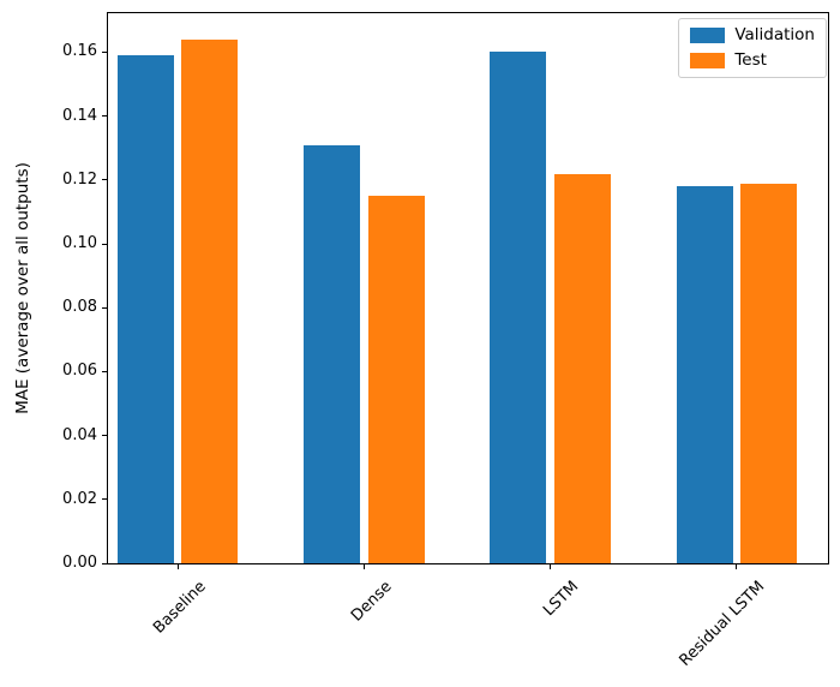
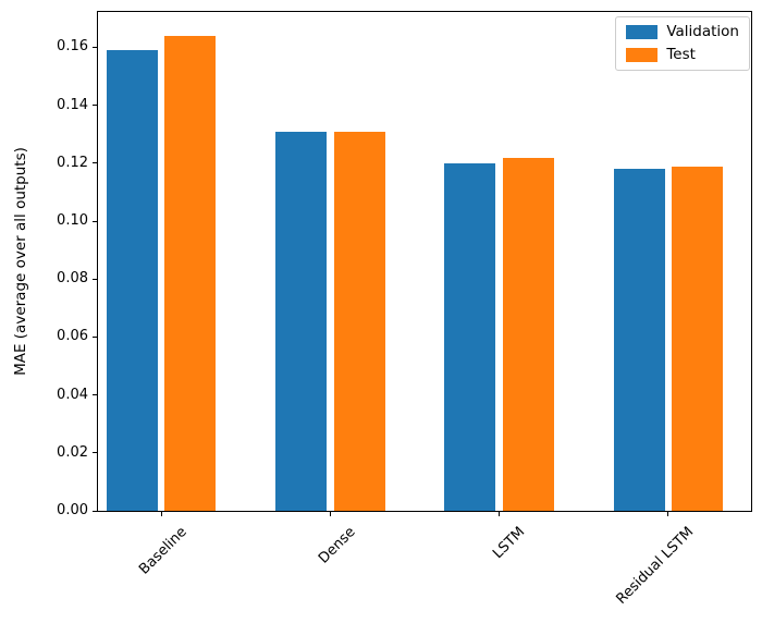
Test/Dense: 0.115 -> 0.131
Validation/LSTM: 0.160 -> 0.120
